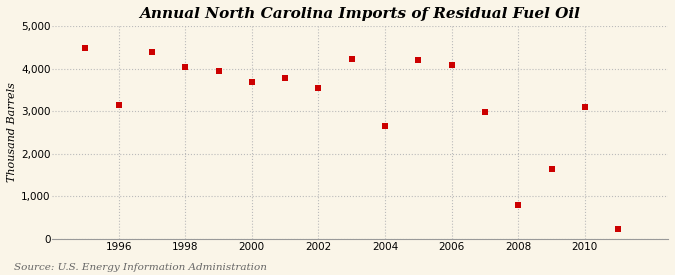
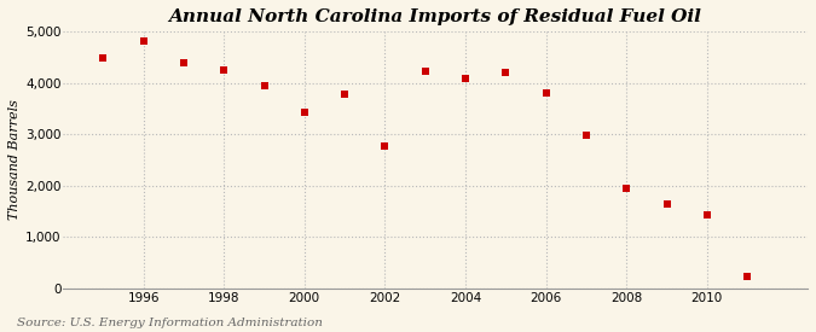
1996: 3,150 -> 4,820
1998: 4,050 -> 4,260
2000: 3,700 -> 3,420
2002: 3,550 -> 2,780
2004: 2,650 -> 4,100
2006: 4,100 -> 3,800
2008: 800 -> 1,940
2010: 3,100 -> 1,440
